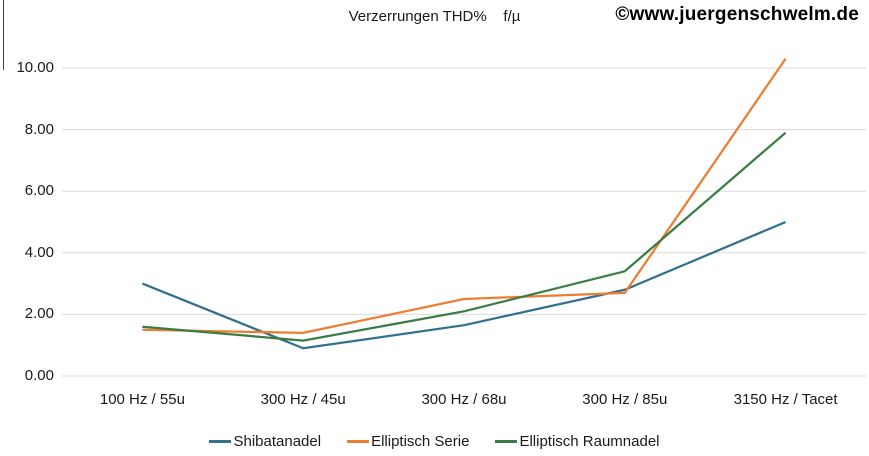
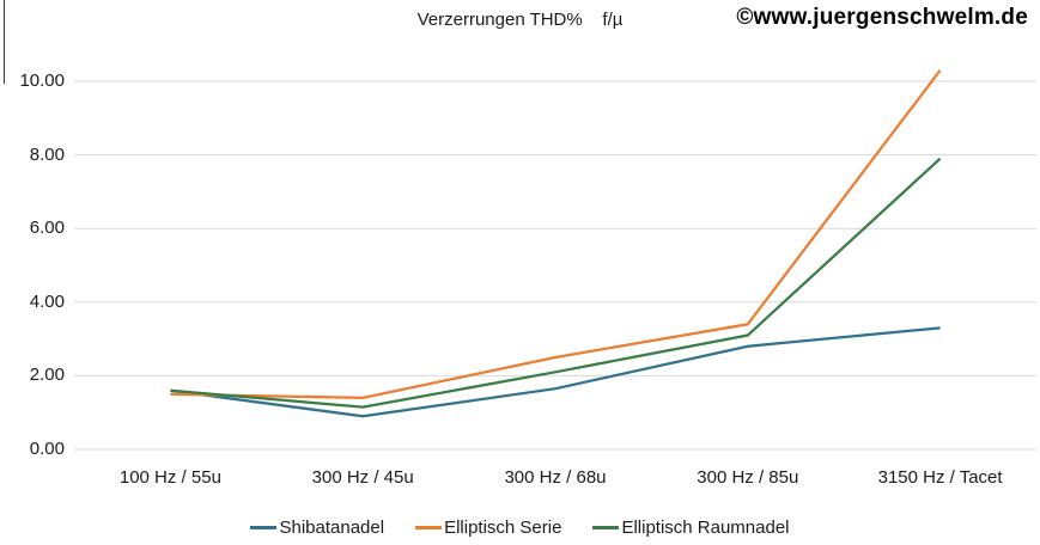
Shibatanadel/100 Hz / 55u: 3.0 -> 1.6
Elliptisch Serie/300 Hz / 85u: 2.7 -> 3.4
Elliptisch Raumnadel/300 Hz / 85u: 3.4 -> 3.1
Shibatanadel/3150 Hz / Tacet: 5.0 -> 3.3
